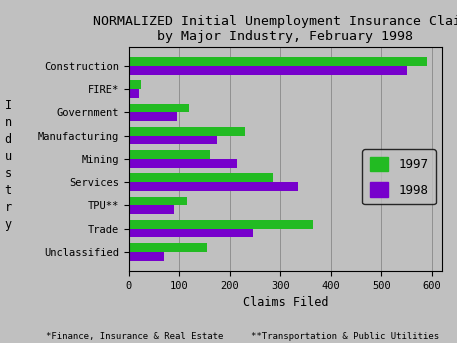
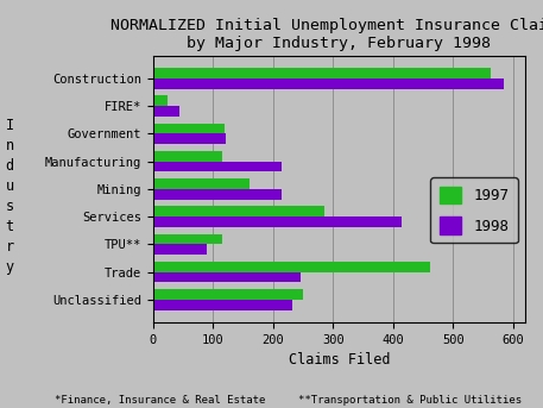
1997/Construction: 590 -> 562
1998/Construction: 550 -> 584
1998/FIRE*: 20 -> 44
1998/Government: 95 -> 122
1997/Manufacturing: 230 -> 116
1998/Manufacturing: 175 -> 214
1998/Services: 335 -> 414
1997/Trade: 365 -> 462
1997/Unclassified: 155 -> 250
1998/Unclassified: 70 -> 232
